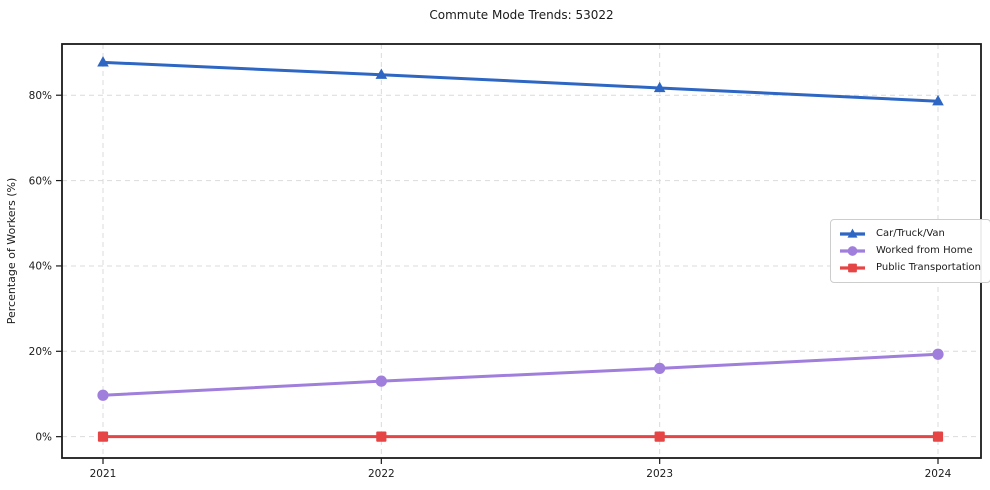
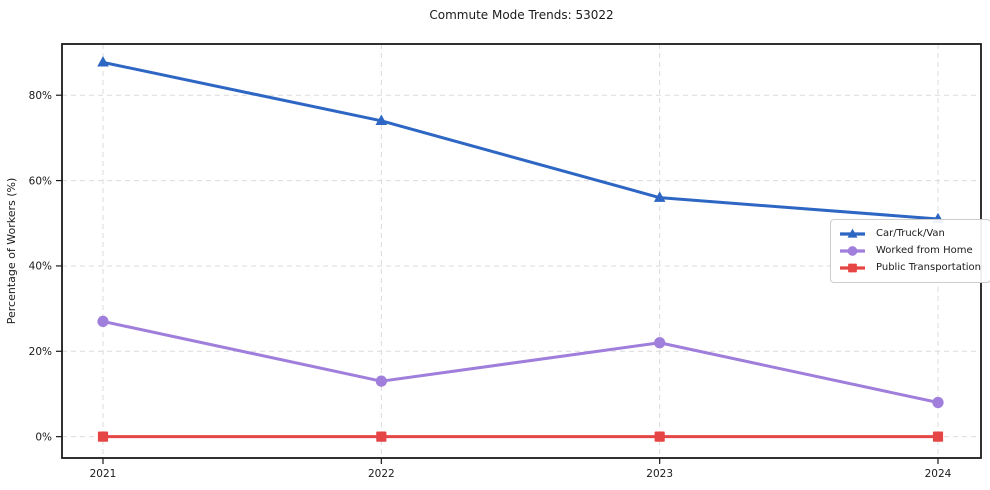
Worked from Home/2021: 10% -> 27%
Car/Truck/Van/2022: 85% -> 74%
Car/Truck/Van/2023: 82% -> 56%
Worked from Home/2023: 16% -> 22%
Car/Truck/Van/2024: 79% -> 51%
Worked from Home/2024: 19% -> 8%
